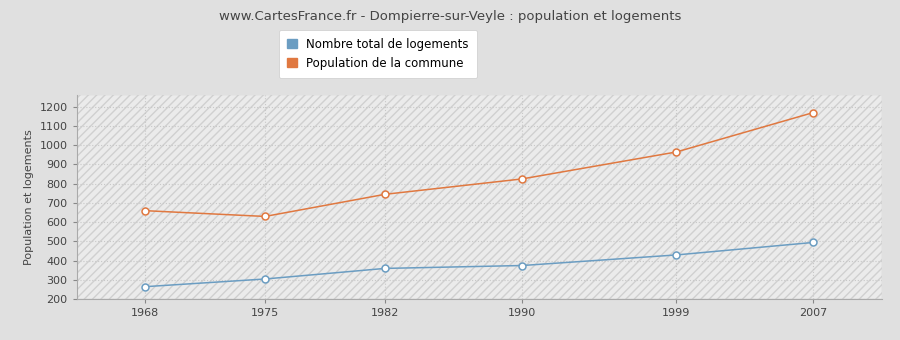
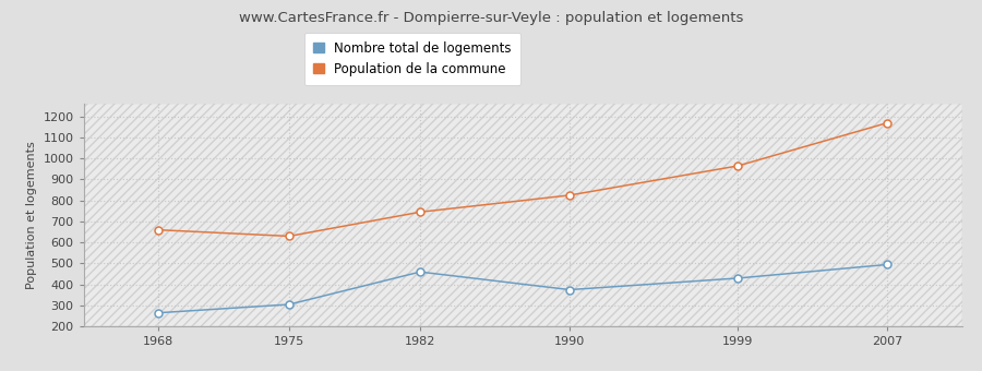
Nombre total de logements/1982: 360 -> 460
